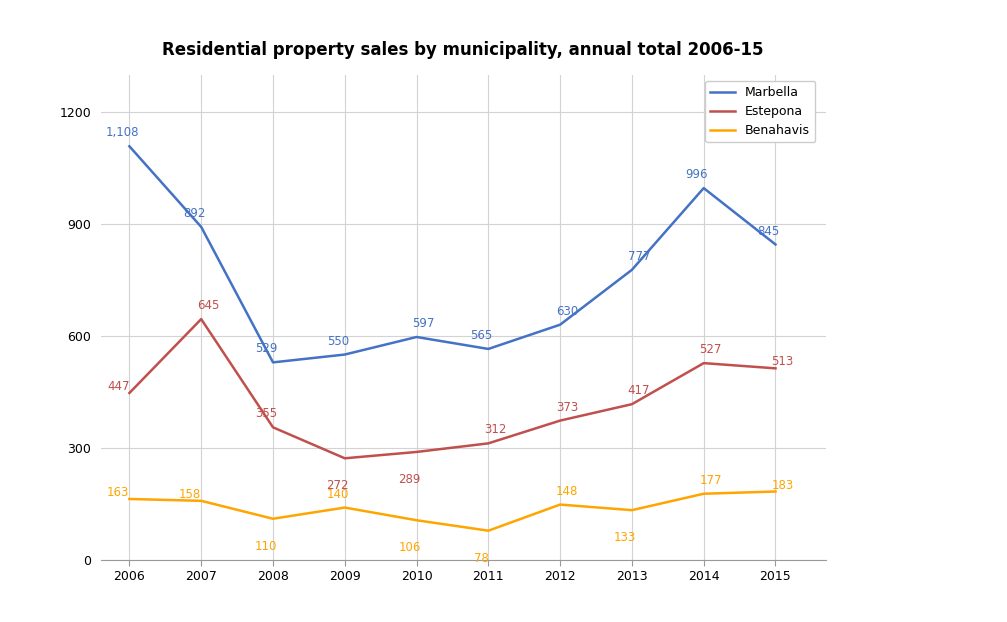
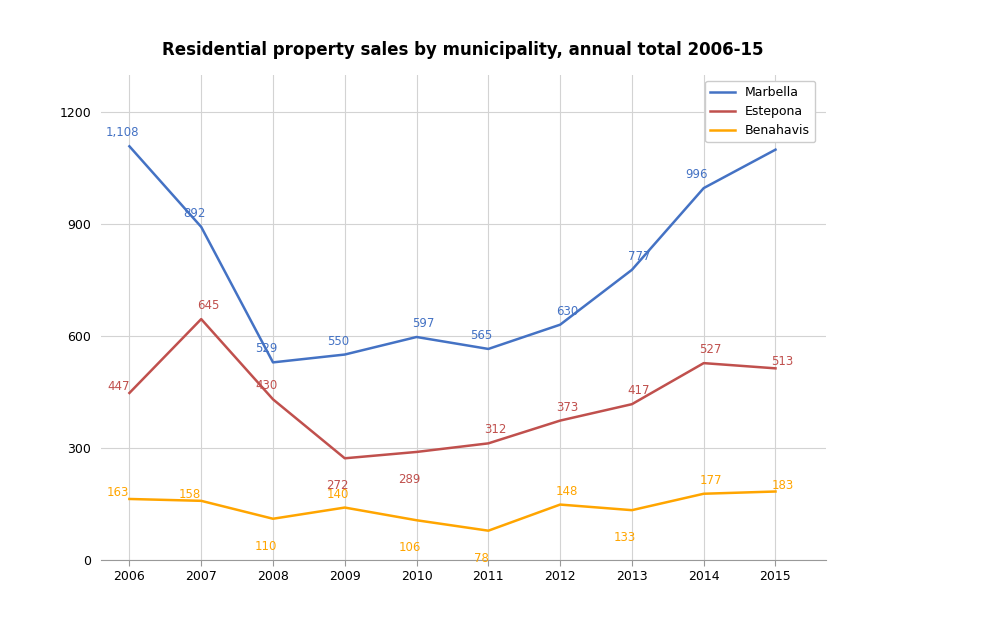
Estepona/2008: 355 -> 430
Marbella/2015: 845 -> 1099
